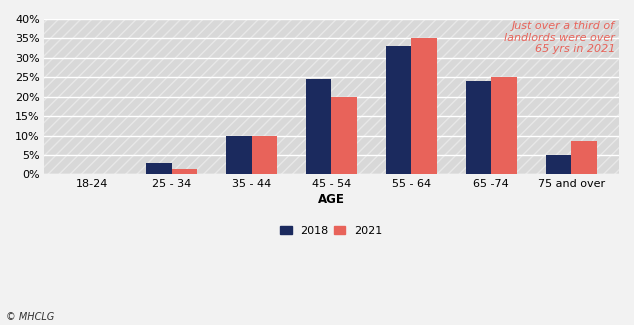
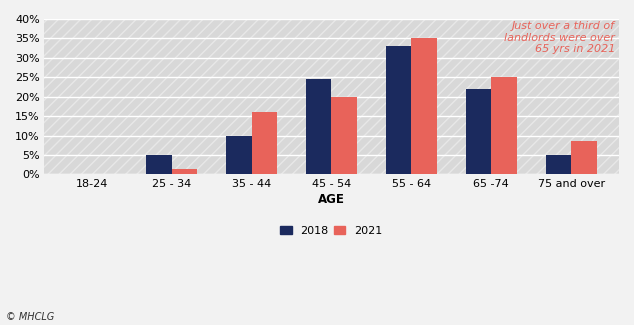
2018/25 - 34: 3.0% -> 5.0%
2021/35 - 44: 10.0% -> 16.0%
2018/65 -74: 24.0% -> 22.0%
